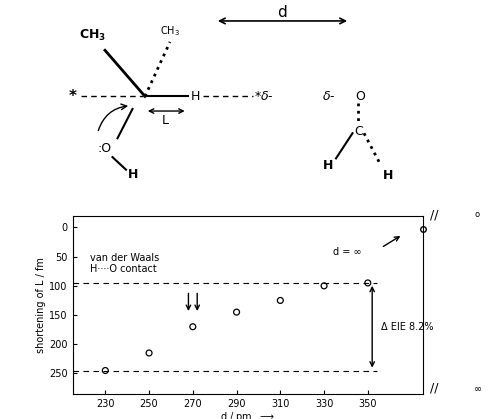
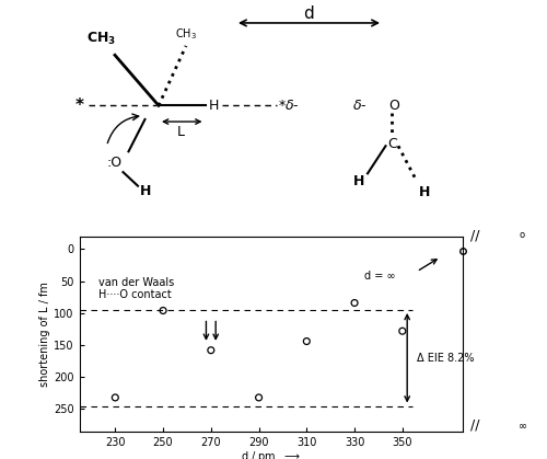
230: 245 -> 232
250: 215 -> 96
270: 170 -> 158
290: 145 -> 232
310: 125 -> 144
330: 100 -> 84
350: 95 -> 128
